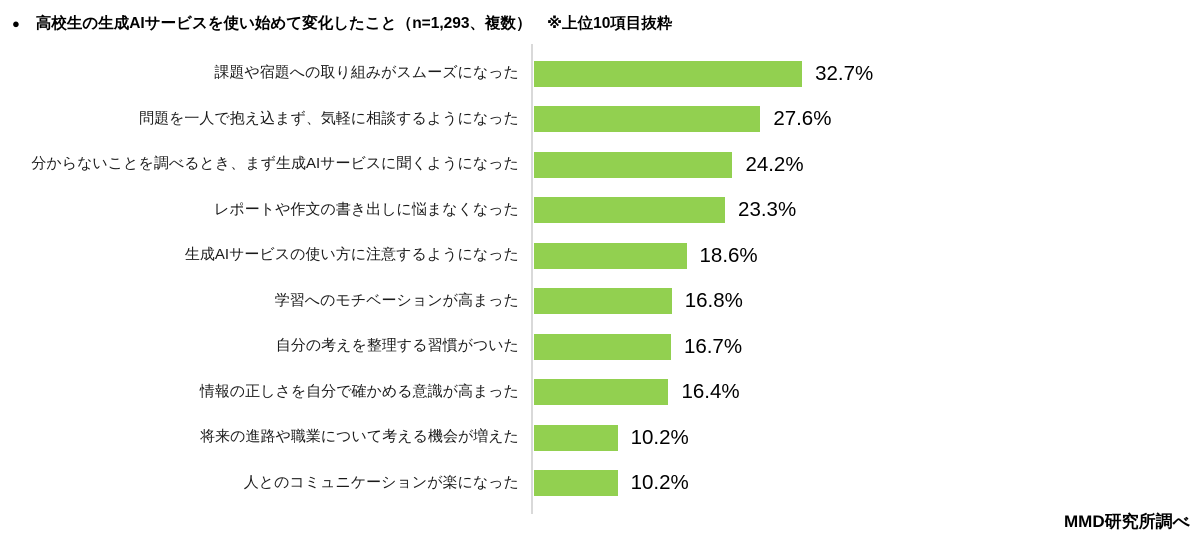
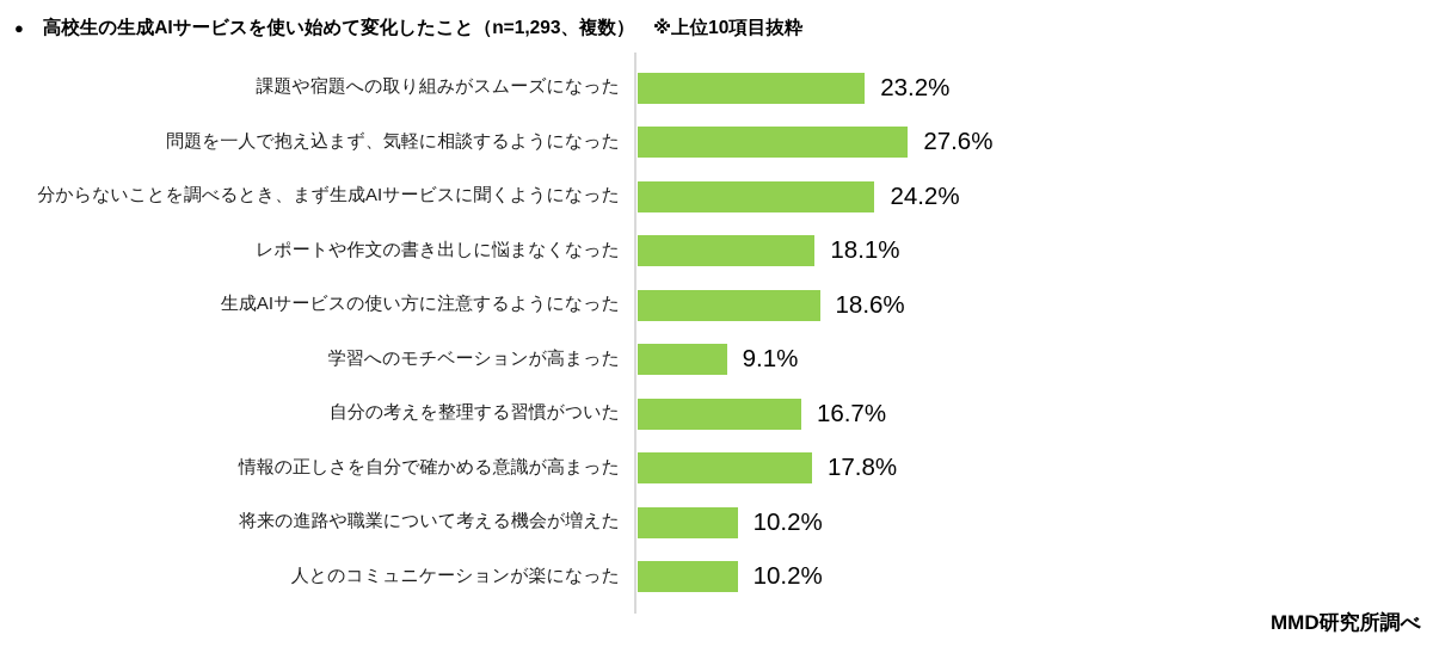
課題や宿題への取り組みがスムーズになった: 32.7% -> 23.2%
レポートや作文の書き出しに悩まなくなった: 23.3% -> 18.1%
学習へのモチベーションが高まった: 16.8% -> 9.1%
情報の正しさを自分で確かめる意識が高まった: 16.4% -> 17.8%
